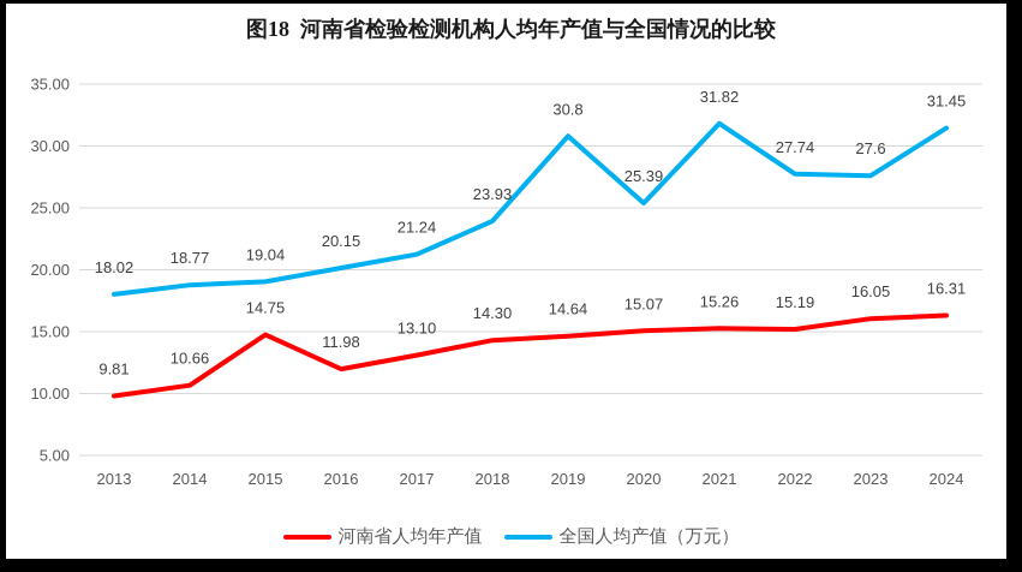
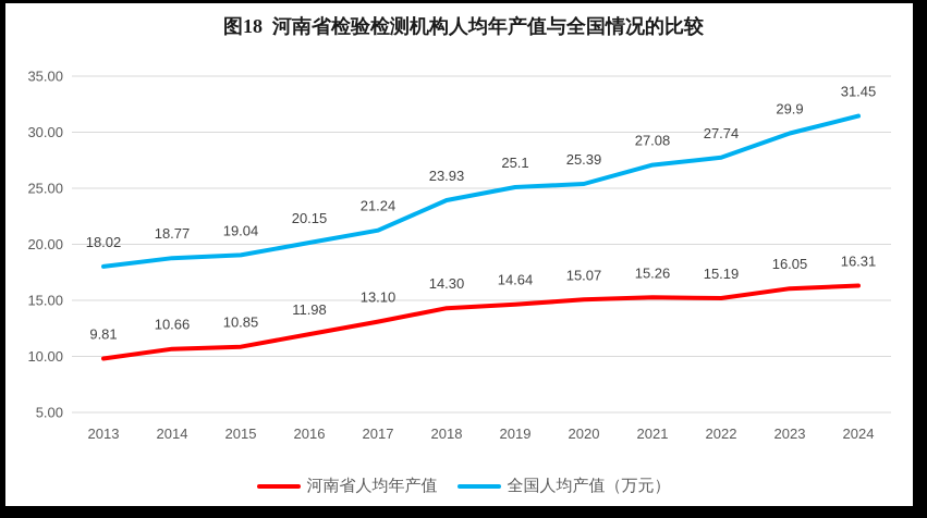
河南省人均年产值/2015: 14.75 -> 10.85
全国人均产值（万元）/2019: 30.8 -> 25.1
全国人均产值（万元）/2021: 31.82 -> 27.08
全国人均产值（万元）/2023: 27.6 -> 29.9
